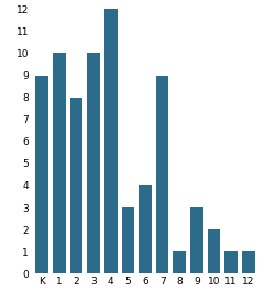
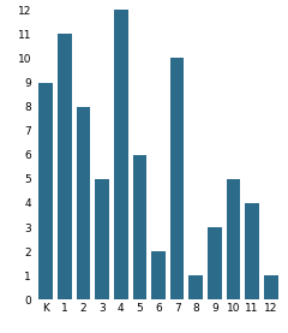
1: 10 -> 11
3: 10 -> 5
5: 3 -> 6
6: 4 -> 2
7: 9 -> 10
10: 2 -> 5
11: 1 -> 4
